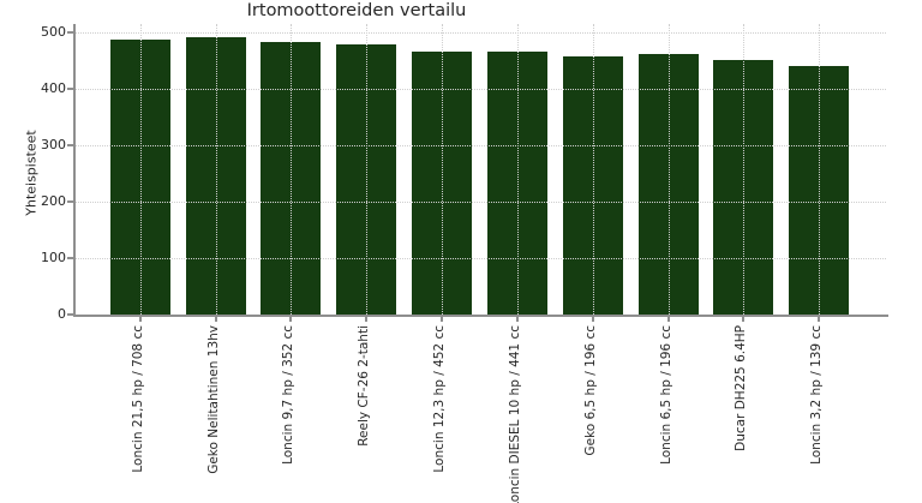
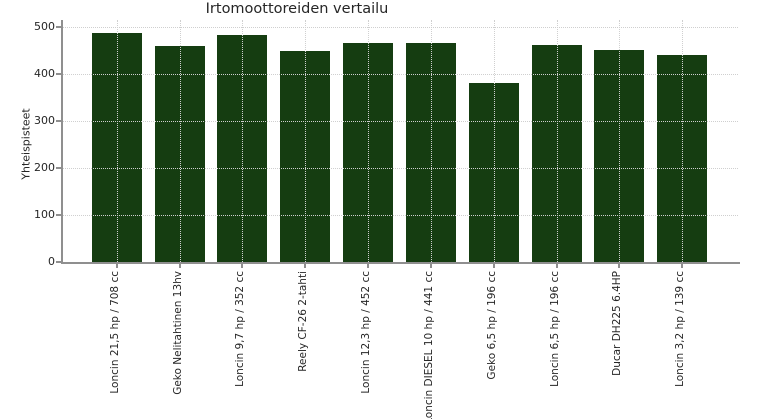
Geko Nelitahtinen 13hv: 490 -> 460
Reely CF-26 2-tahti: 480 -> 450
Geko 6,5 hp / 196 cc: 460 -> 380
